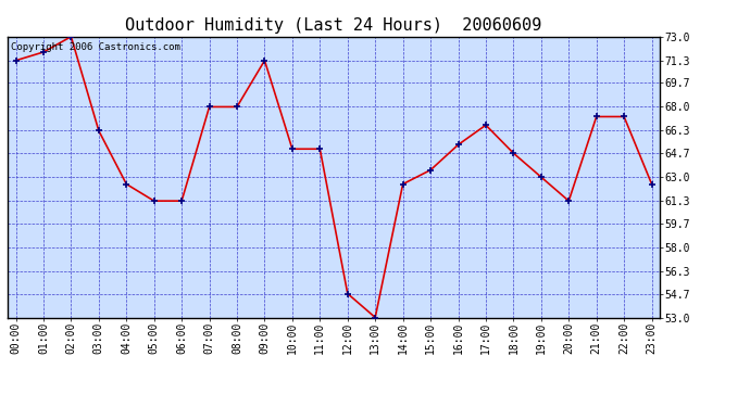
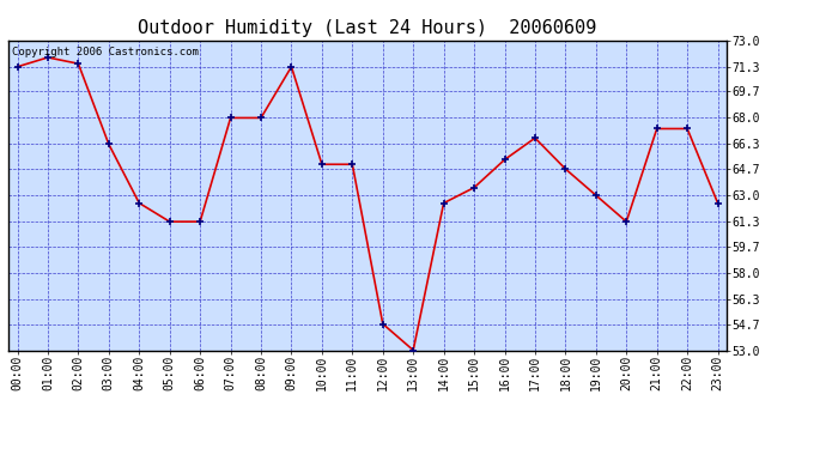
02:00: 73.0 -> 71.5
